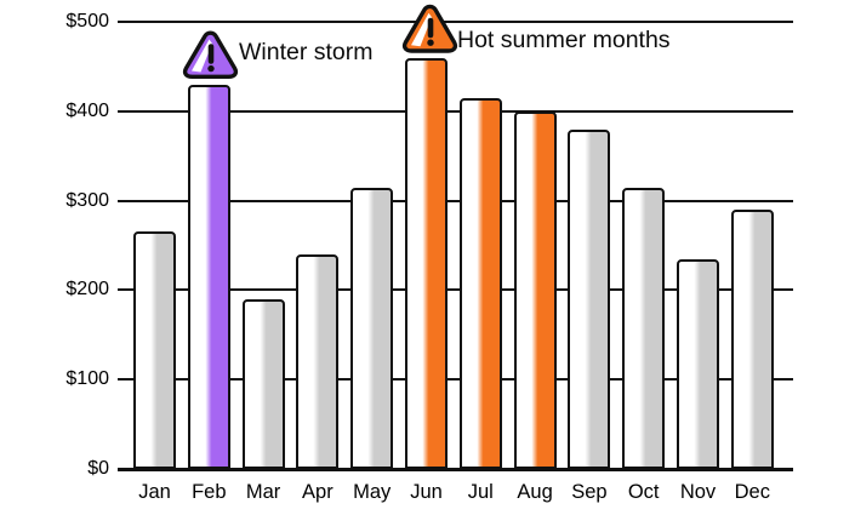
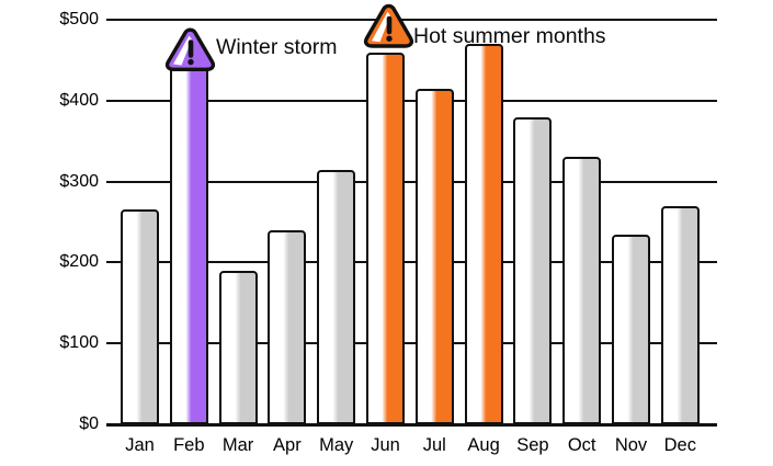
Feb: $430 -> $460
Aug: $400 -> $470
Oct: $320 -> $330
Dec: $290 -> $270
